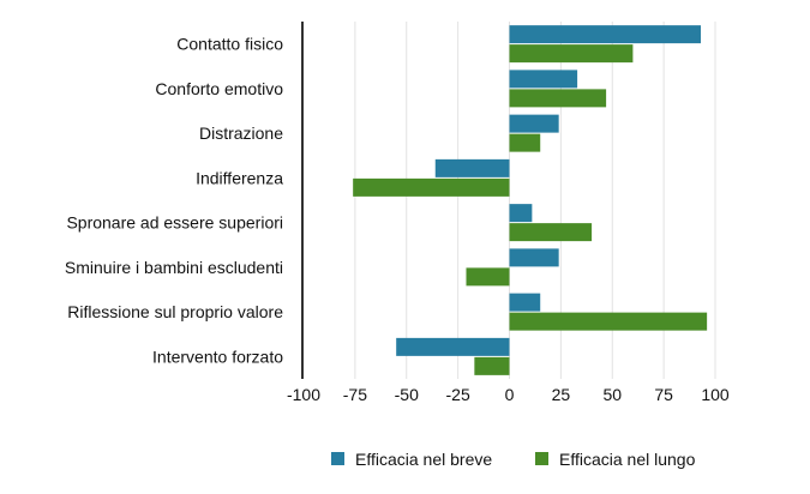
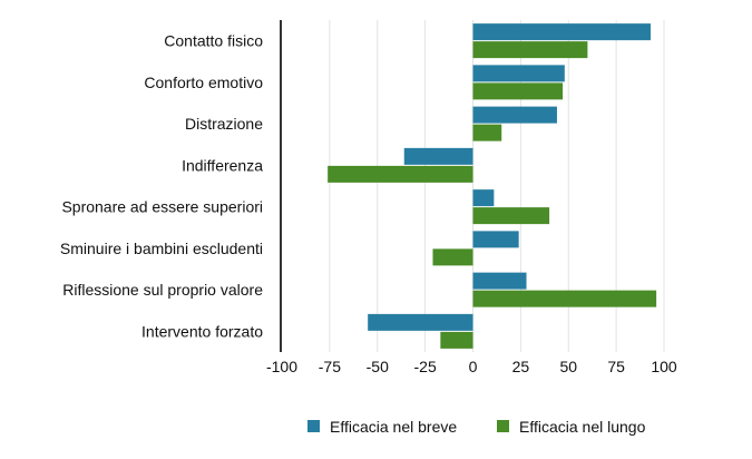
Efficacia nel breve/Conforto emotivo: 33 -> 48
Efficacia nel breve/Distrazione: 24 -> 44
Efficacia nel breve/Riflessione sul proprio valore: 15 -> 28
